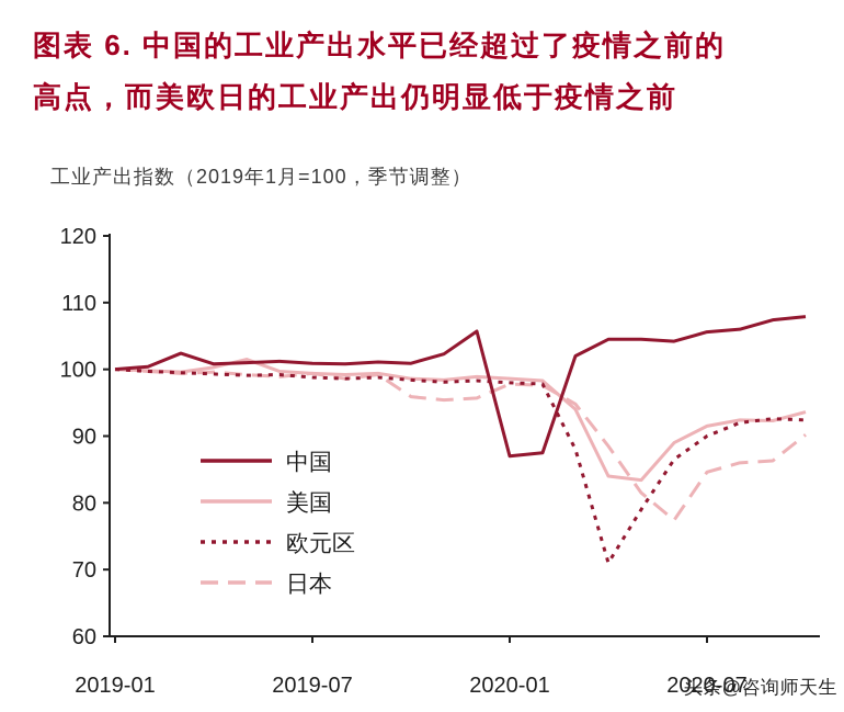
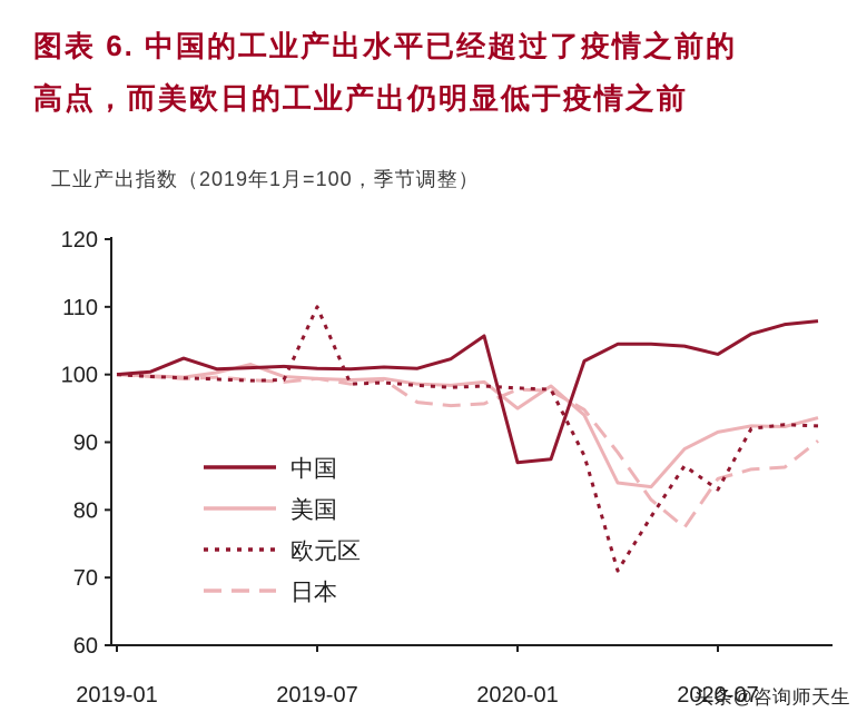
欧元区/2019-07: 99 -> 110
美国/2020-01: 99 -> 95
中国/2020-07: 106 -> 103
欧元区/2020-07: 90 -> 83
